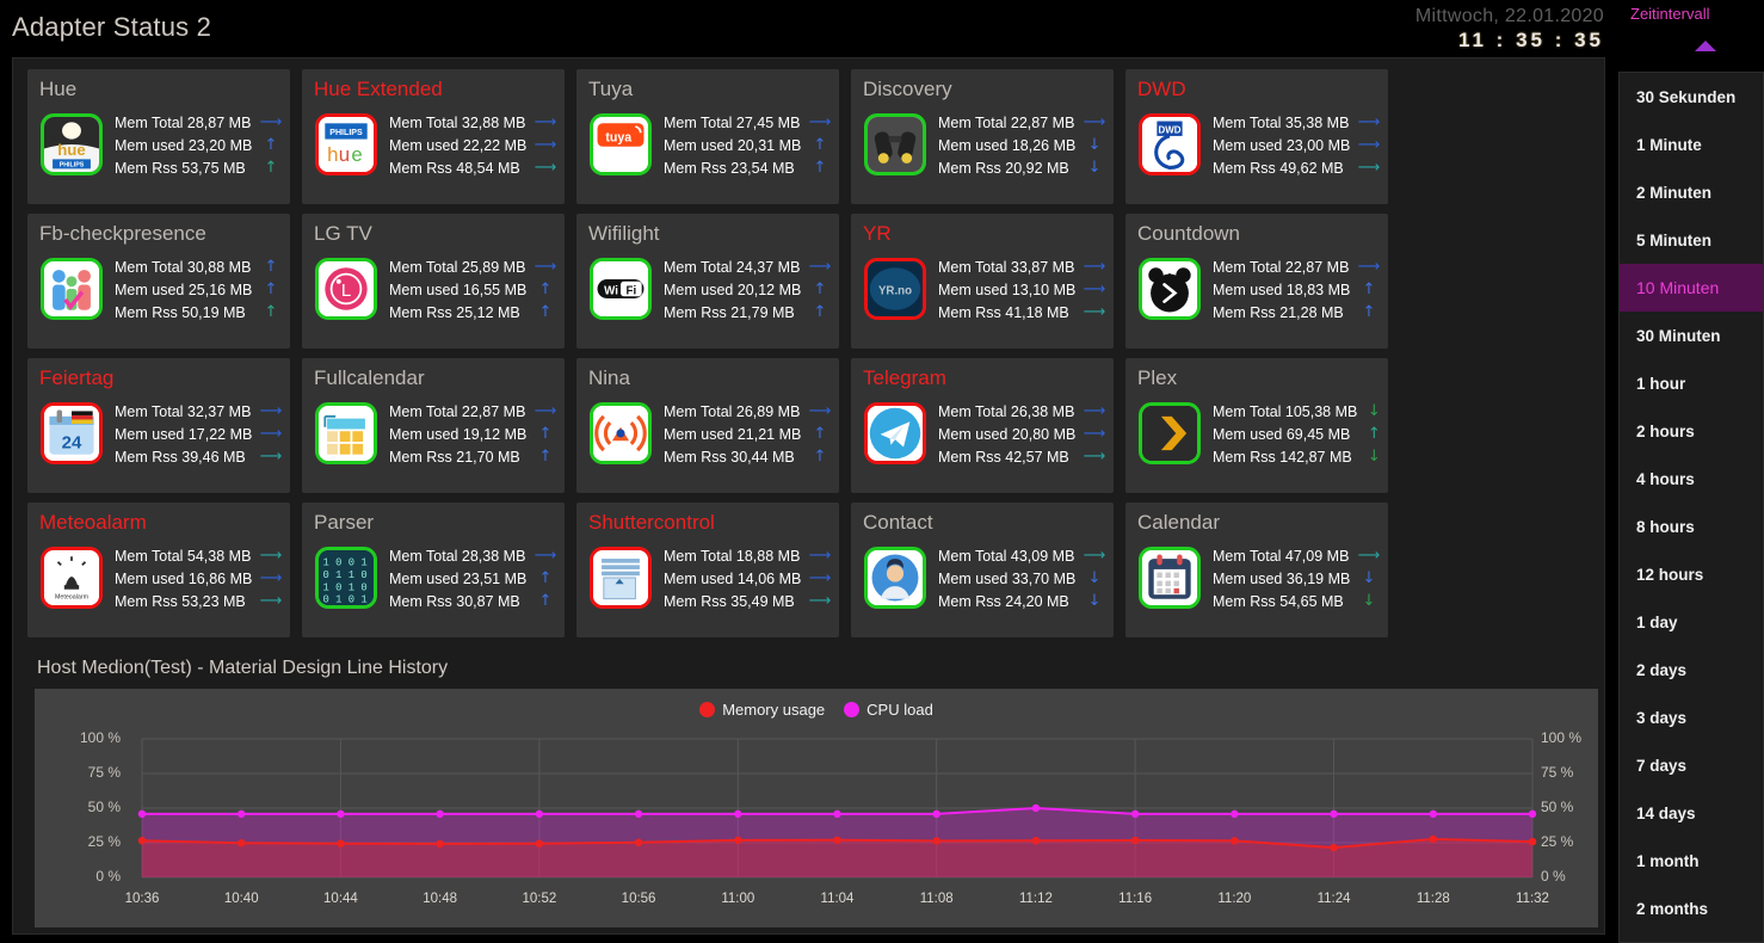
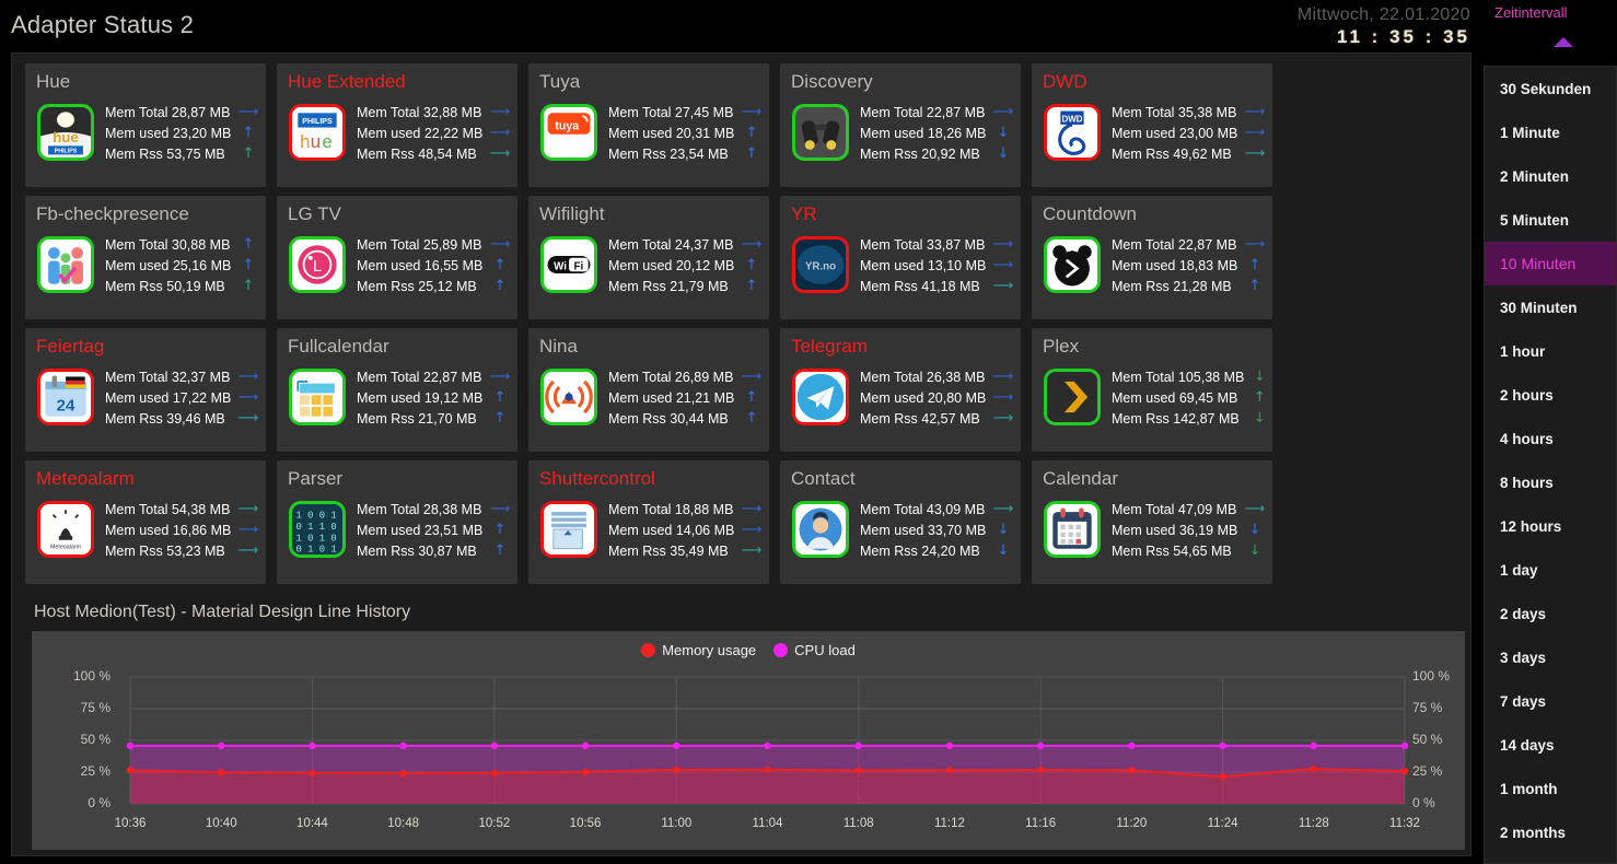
CPU load/11:12: 50% -> 46%
